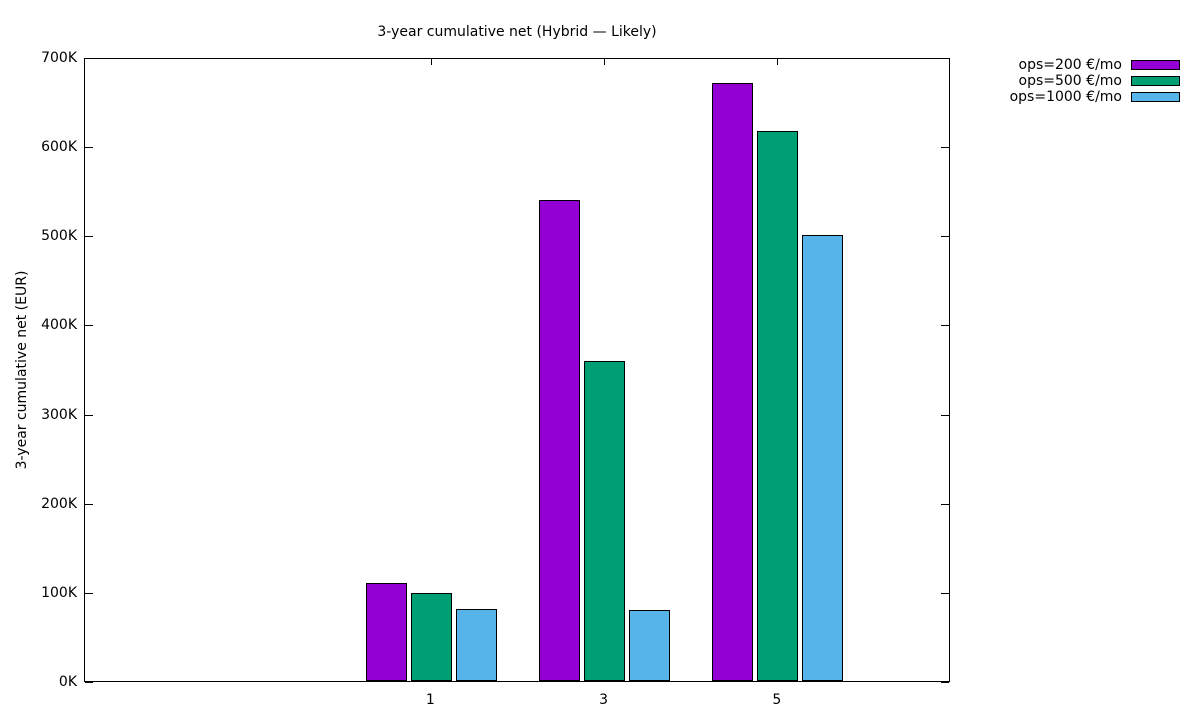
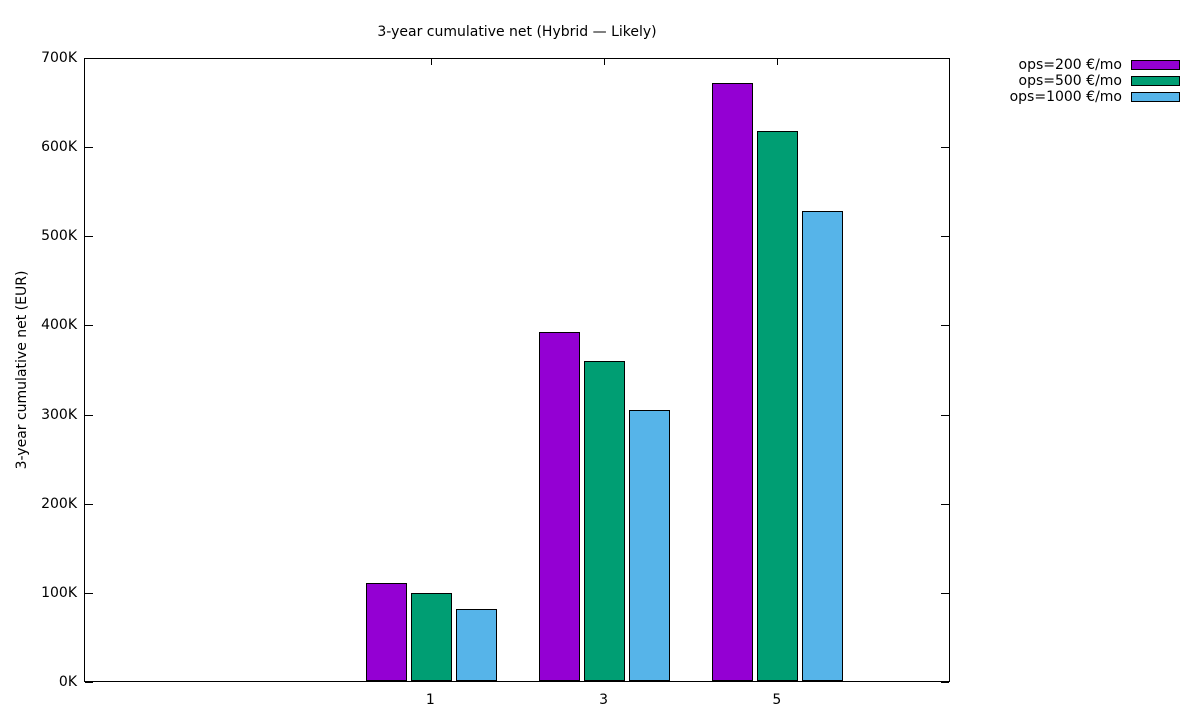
ops=200 €/mo/3: 540K -> 390K
ops=1000 €/mo/3: 80K -> 300K
ops=1000 €/mo/5: 500K -> 530K
